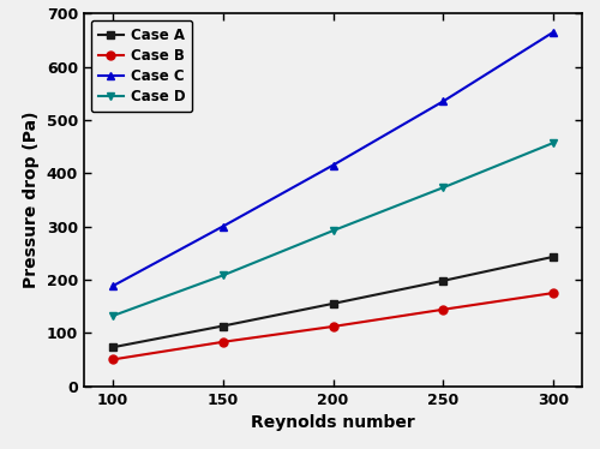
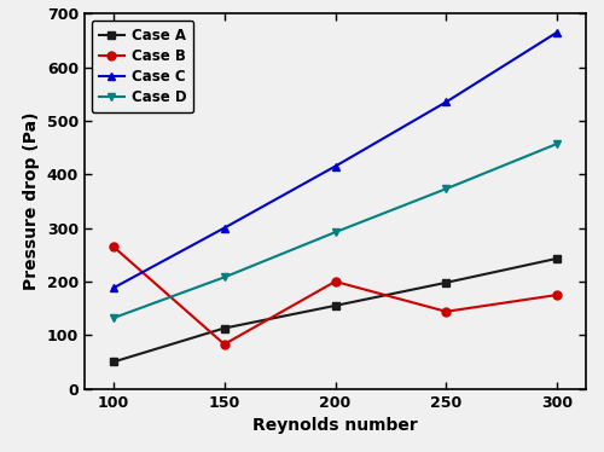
Case A/100: 73 -> 50
Case B/100: 50 -> 265
Case B/200: 112 -> 200
